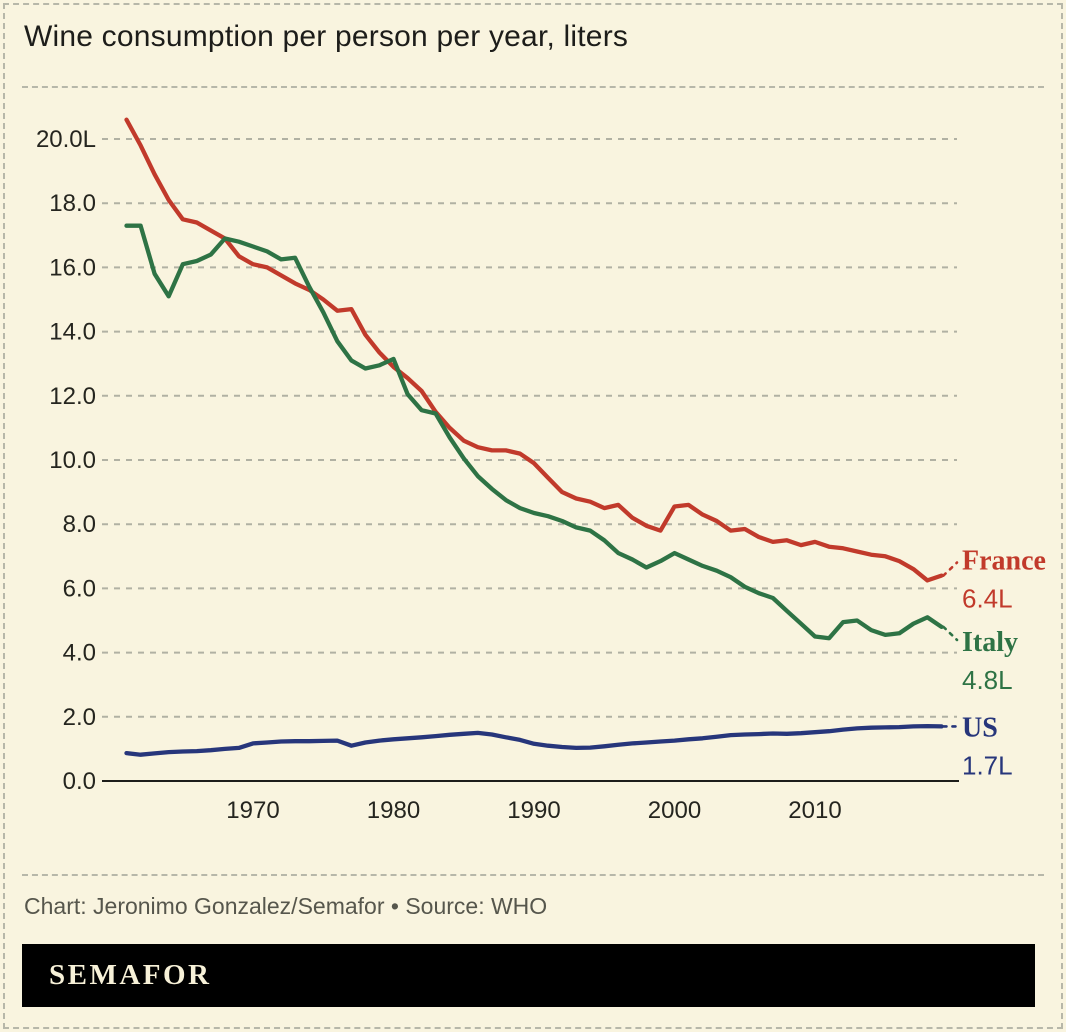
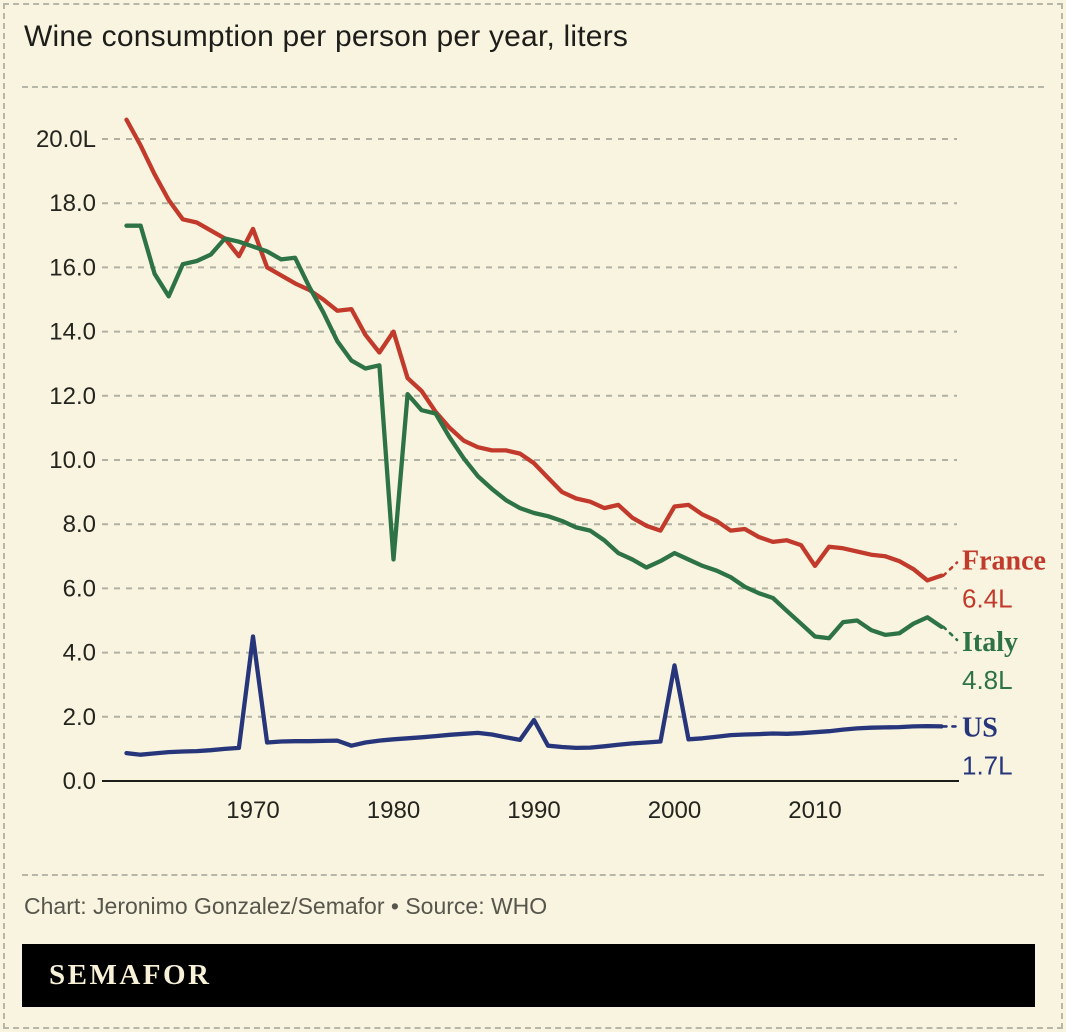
France/1970: 16.1 -> 17.2
US/1970: 1.2 -> 4.5
France/1980: 12.9 -> 14.0
Italy/1980: 13.2 -> 6.9
US/1990: 1.2 -> 1.9
US/2000: 1.3 -> 3.6
France/2010: 7.5 -> 6.7
